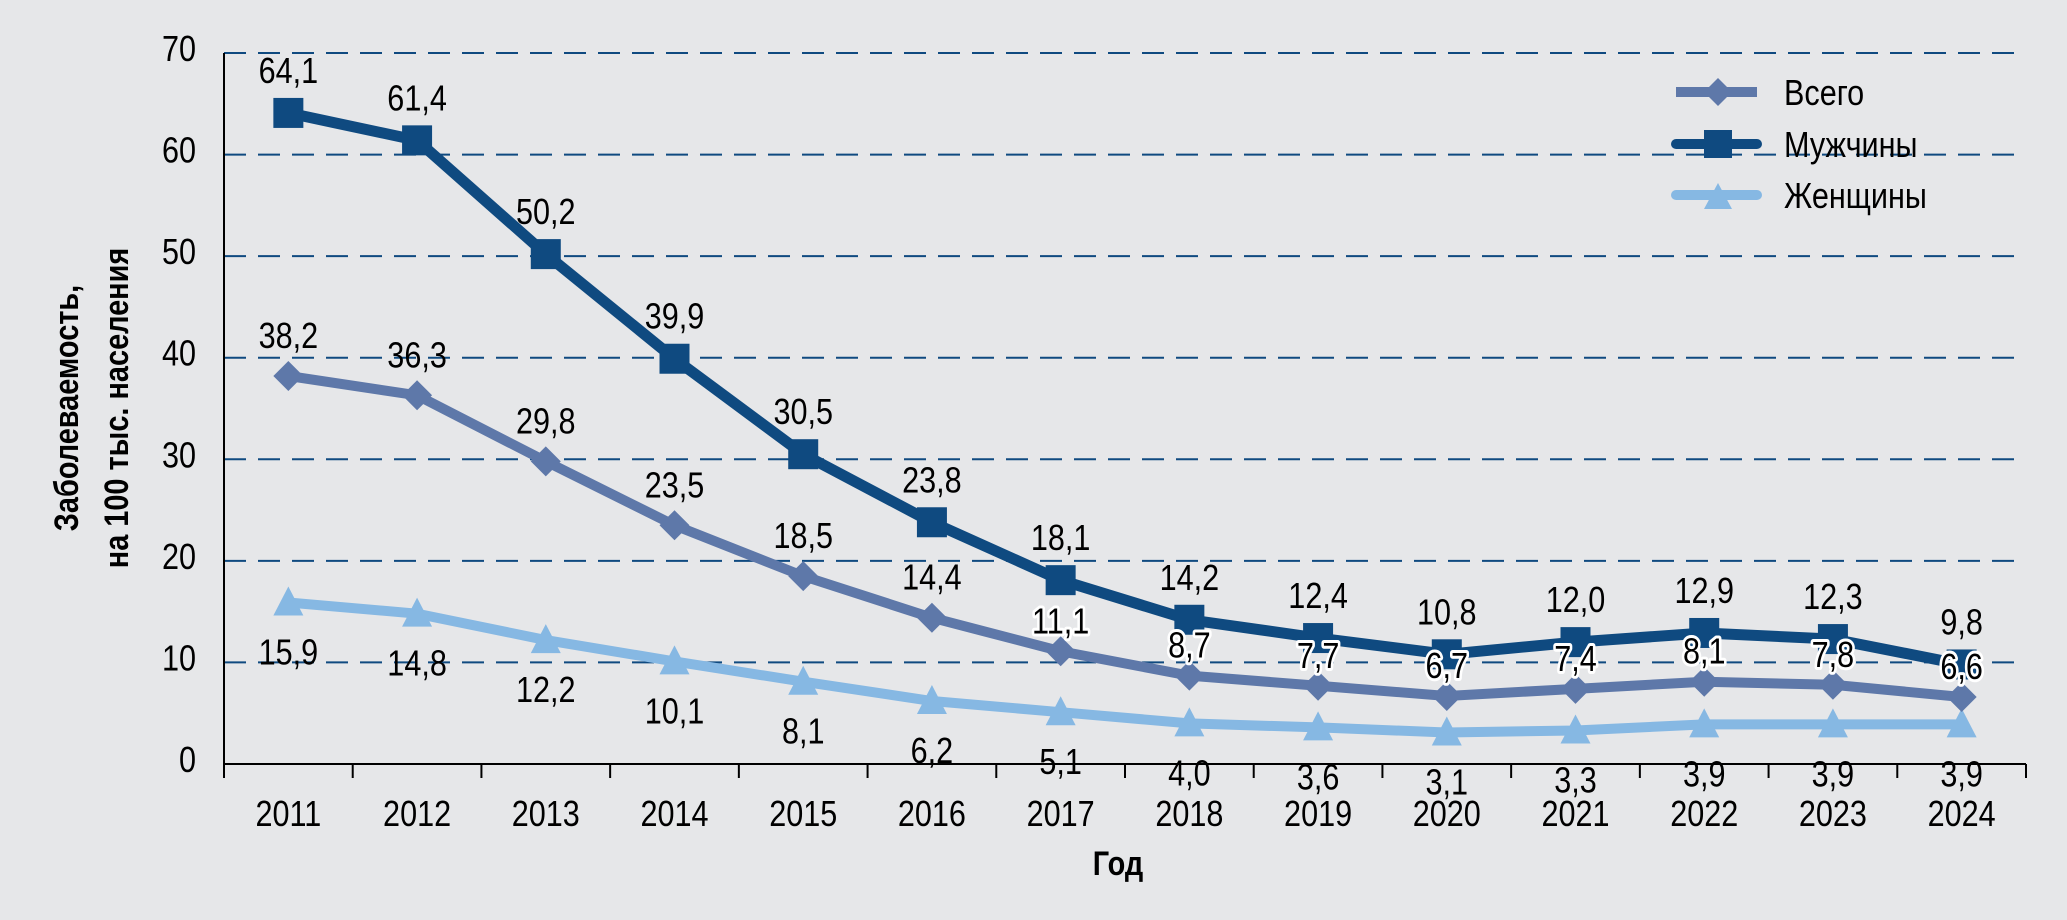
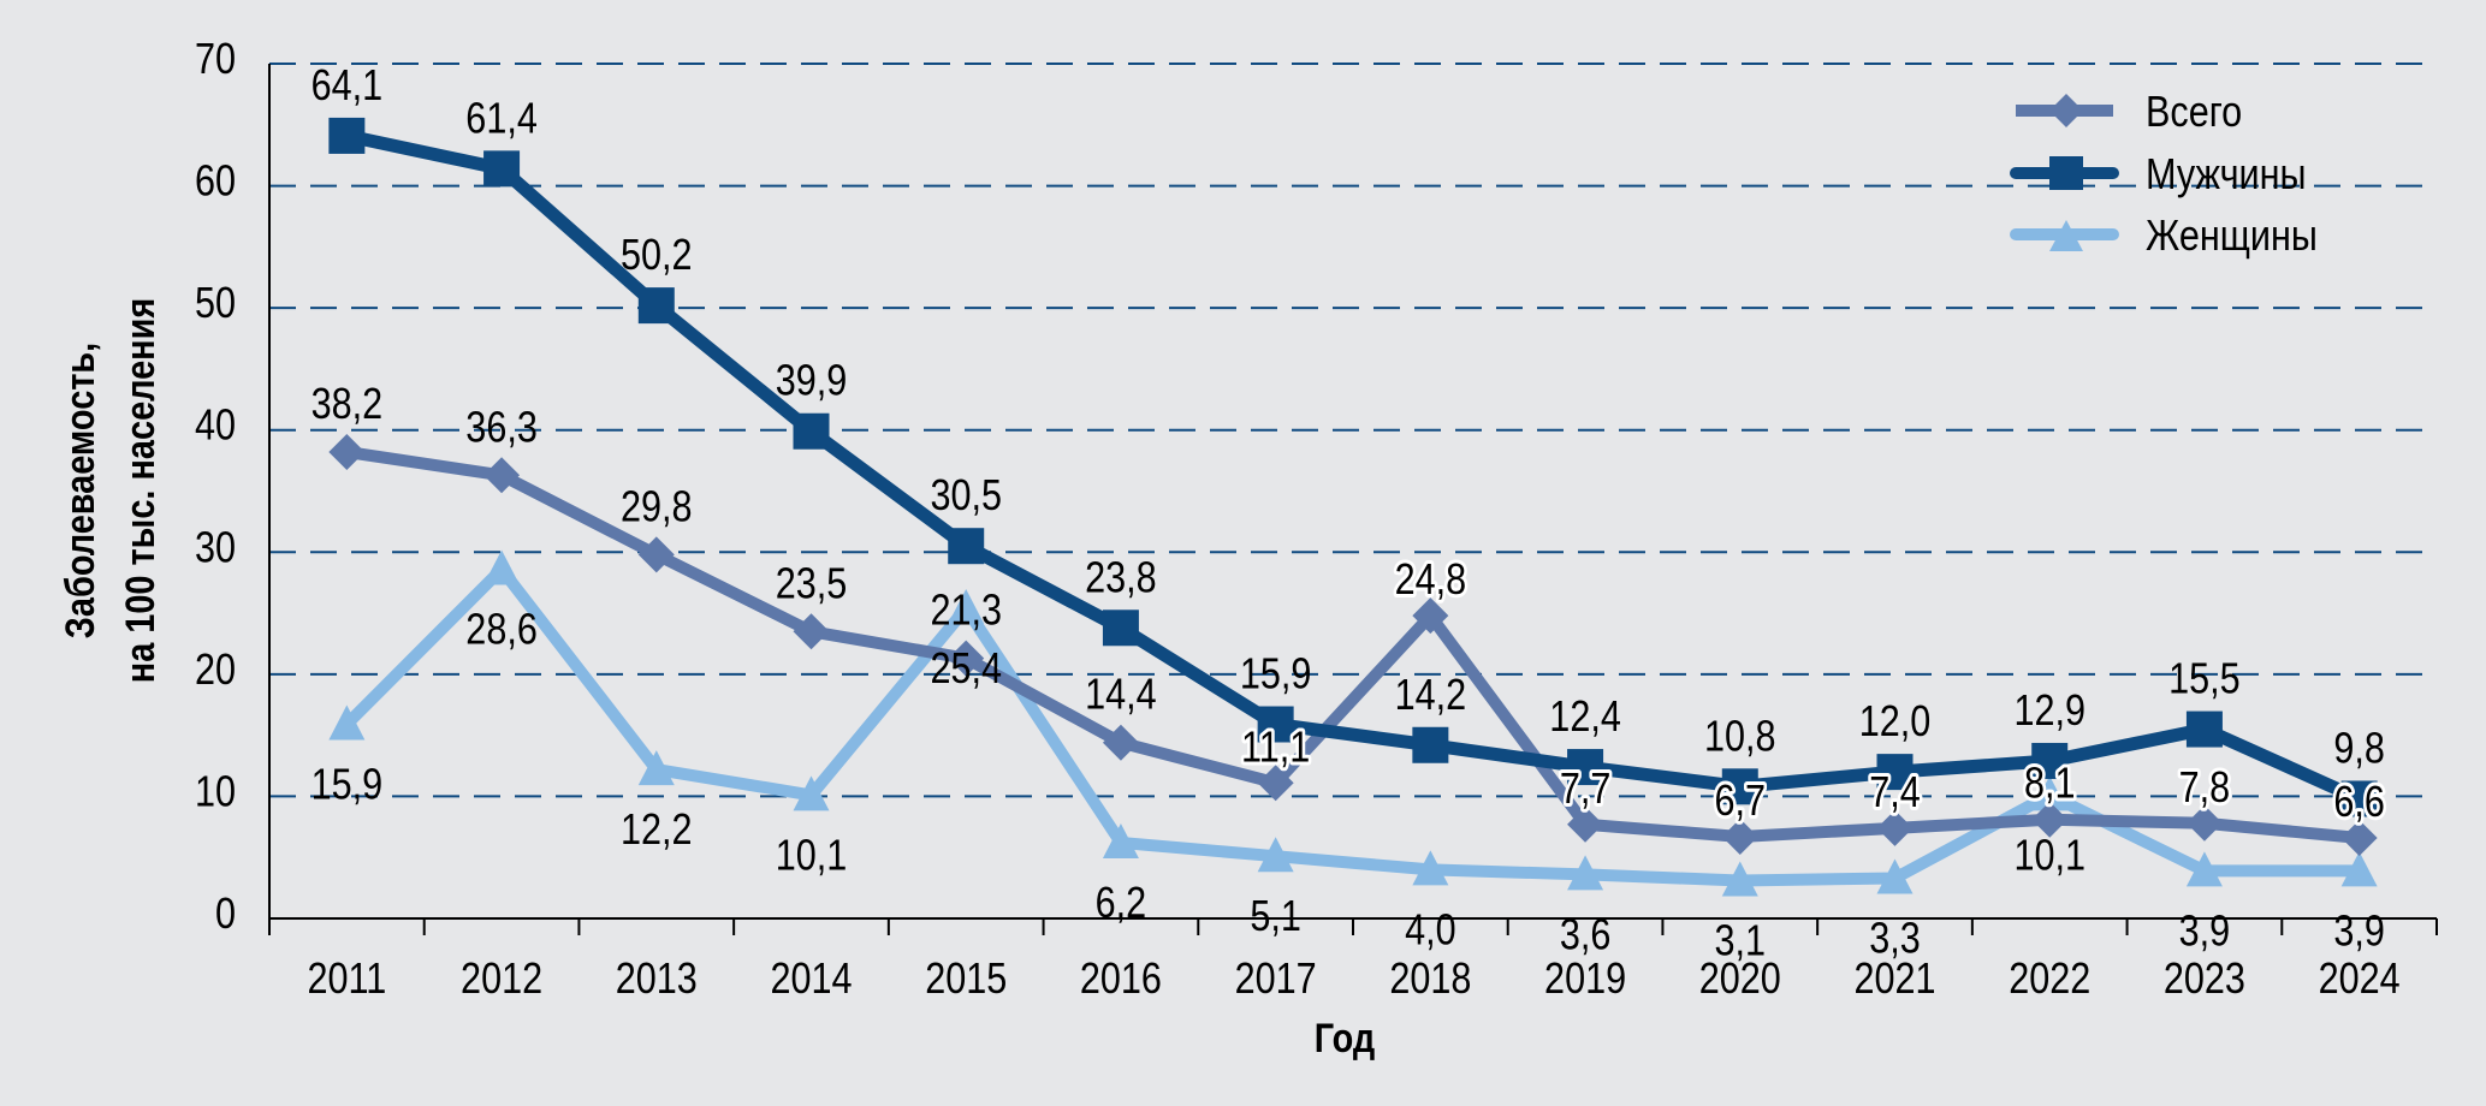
Женщины/2012: 14,8 -> 28,6
Всего/2015: 18,5 -> 21,3
Женщины/2015: 8,1 -> 25,4
Мужчины/2017: 18,1 -> 15,9
Всего/2018: 8,7 -> 24,8
Женщины/2022: 3,9 -> 10,1
Мужчины/2023: 12,3 -> 15,5
